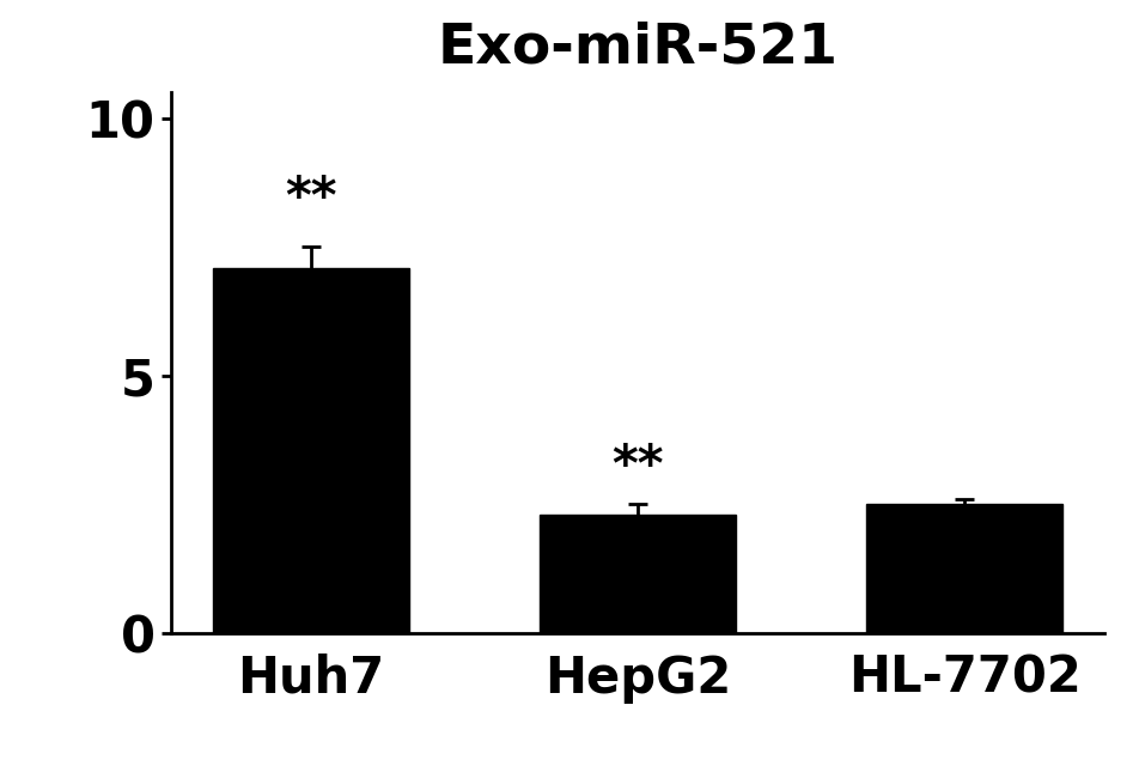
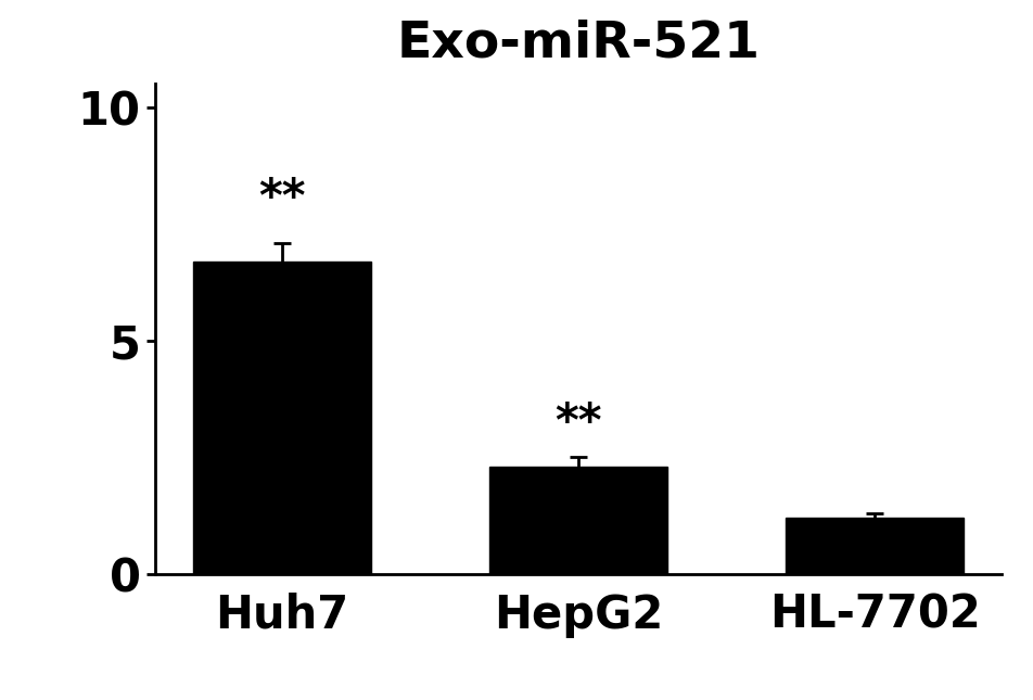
Huh7: 7.1 -> 6.7
HL-7702: 2.5 -> 1.2
